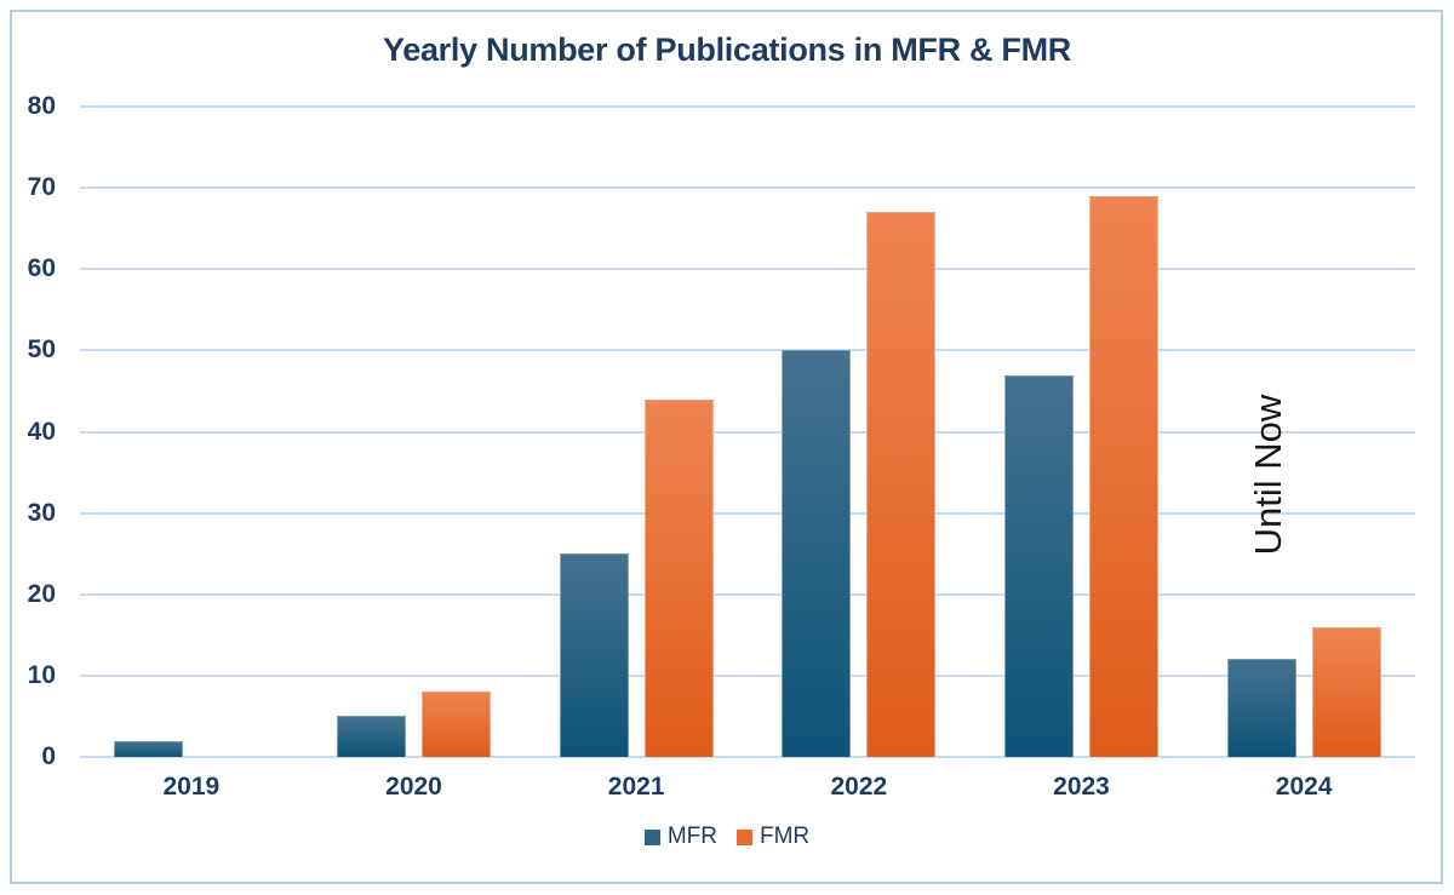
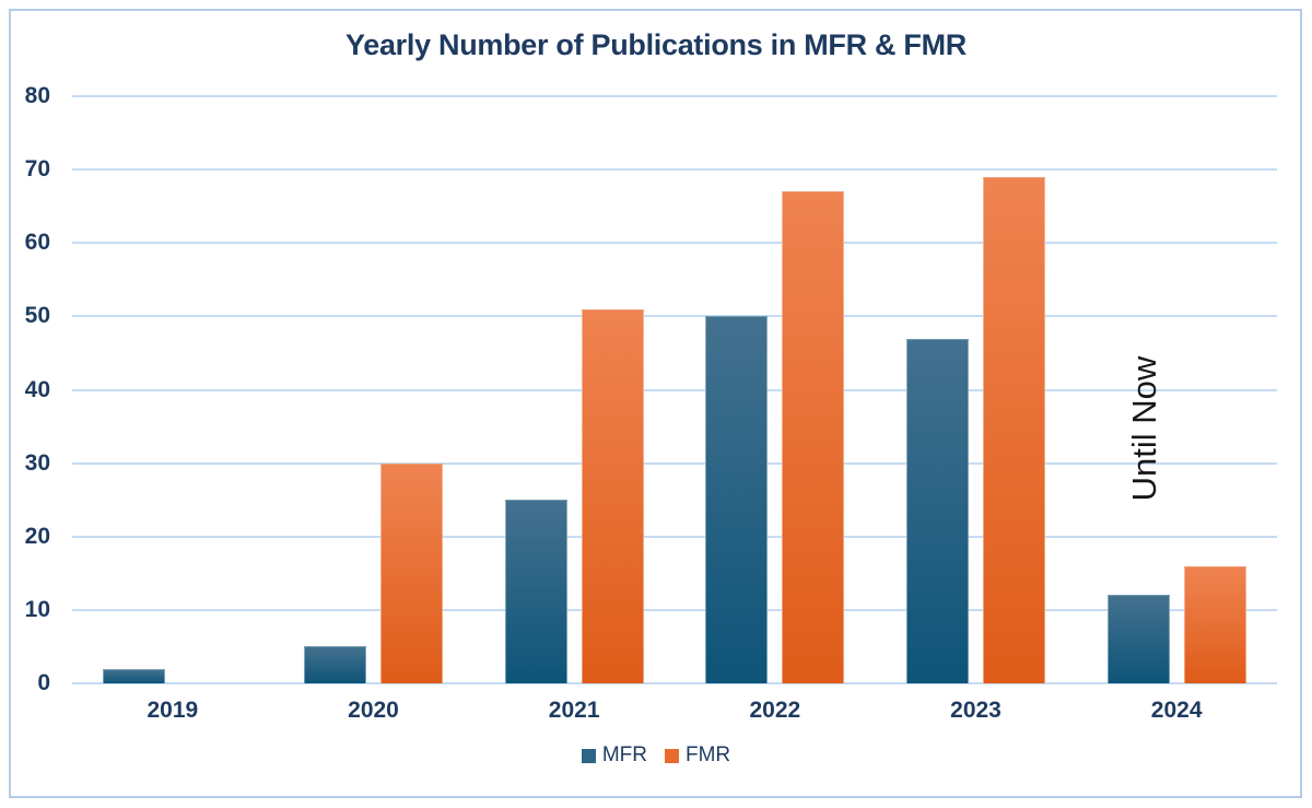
FMR/2020: 8 -> 30
FMR/2021: 44 -> 51
